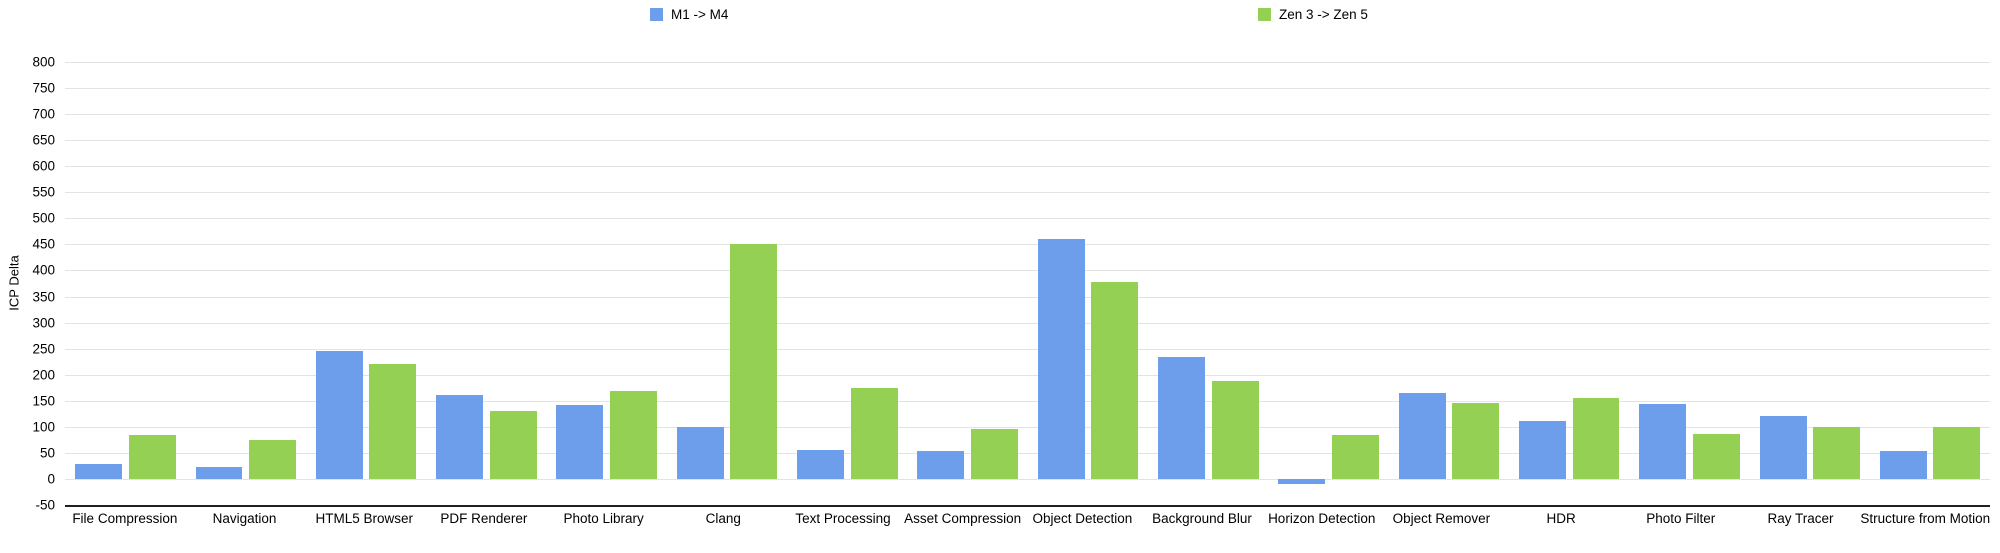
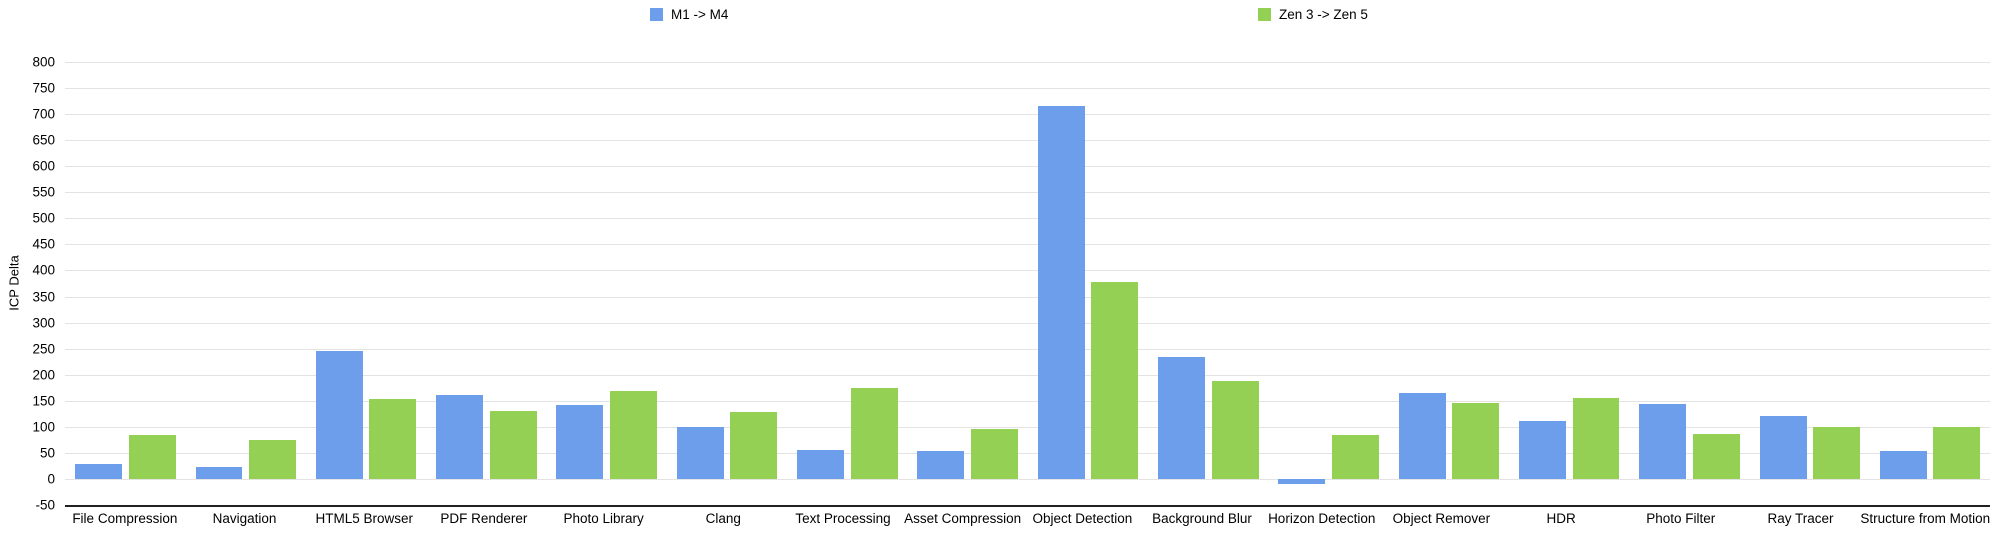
Zen 3 -> Zen 5/HTML5 Browser: 220 -> 150
Zen 3 -> Zen 5/Clang: 450 -> 130
M1 -> M4/Object Detection: 460 -> 720
